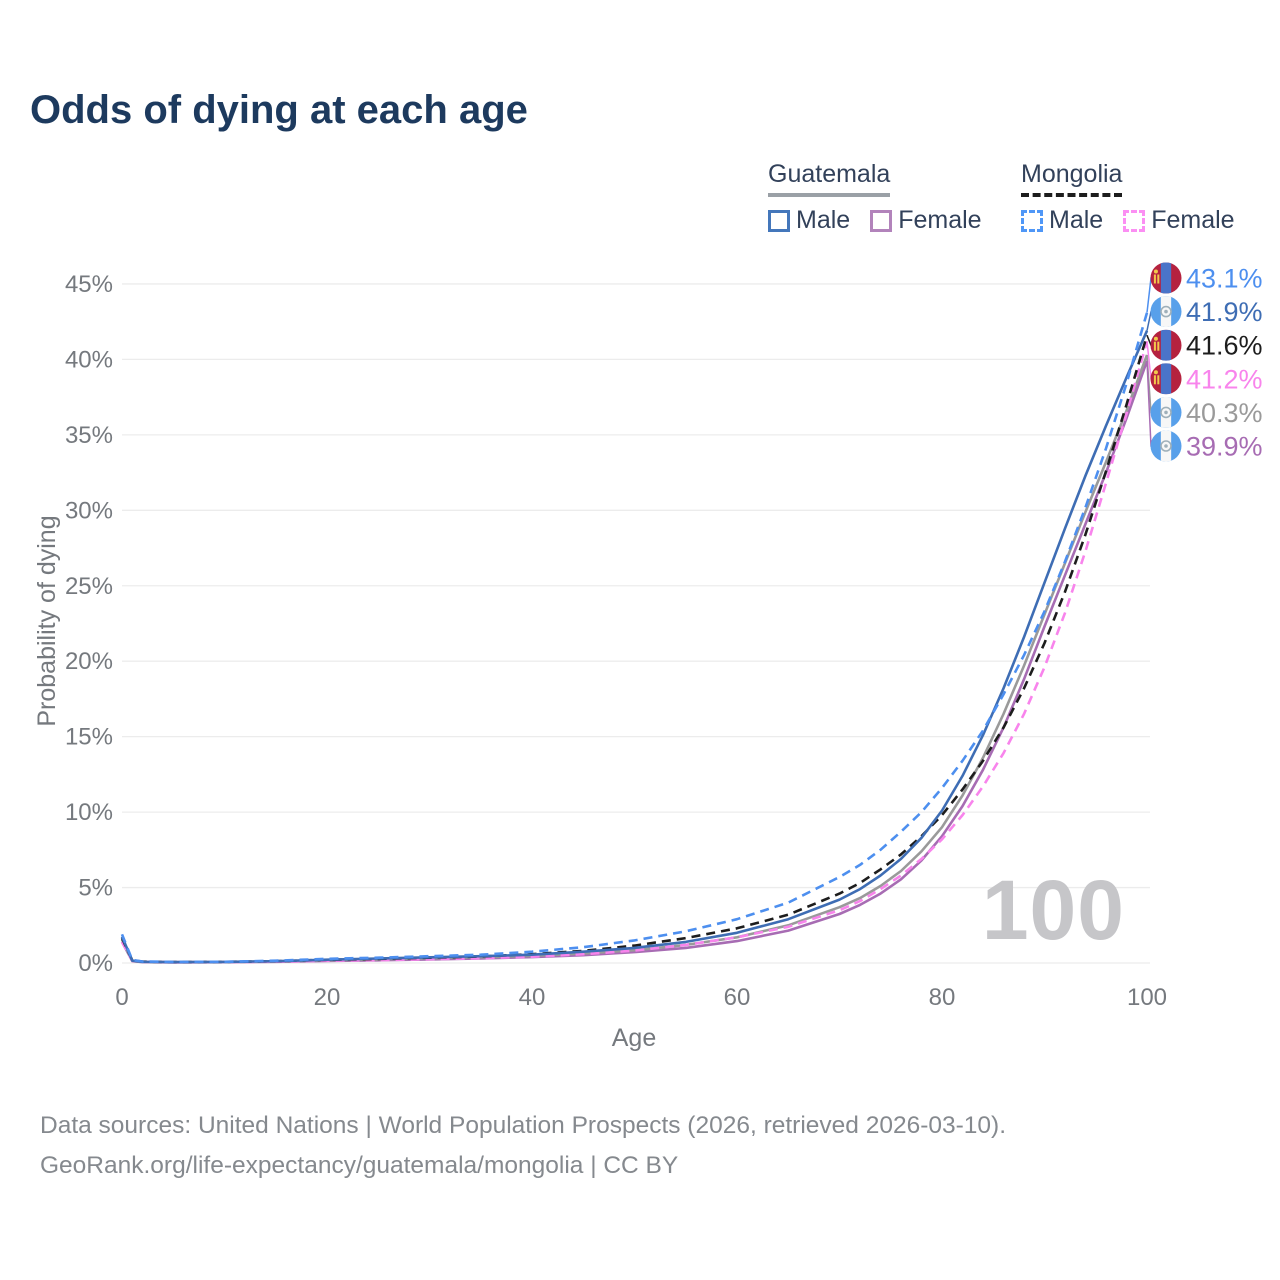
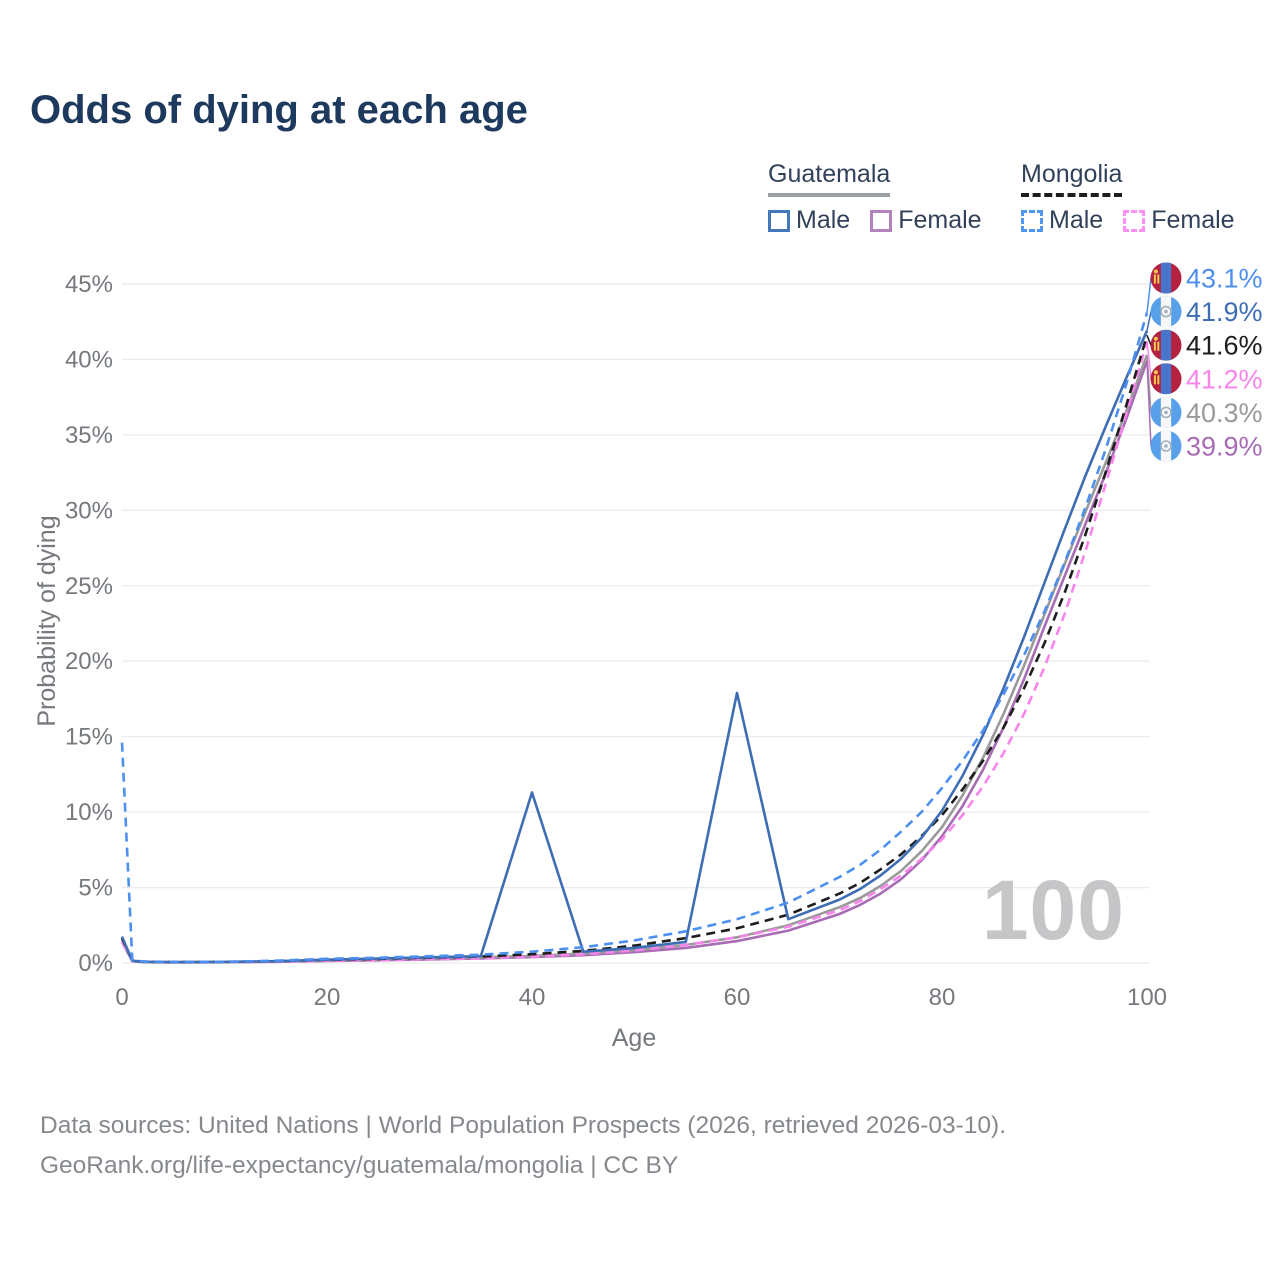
Mongolia Male/0: 1.9% -> 14.6%
Guatemala Male/40: 0.6% -> 11.3%
Guatemala Male/60: 2.0% -> 17.9%
